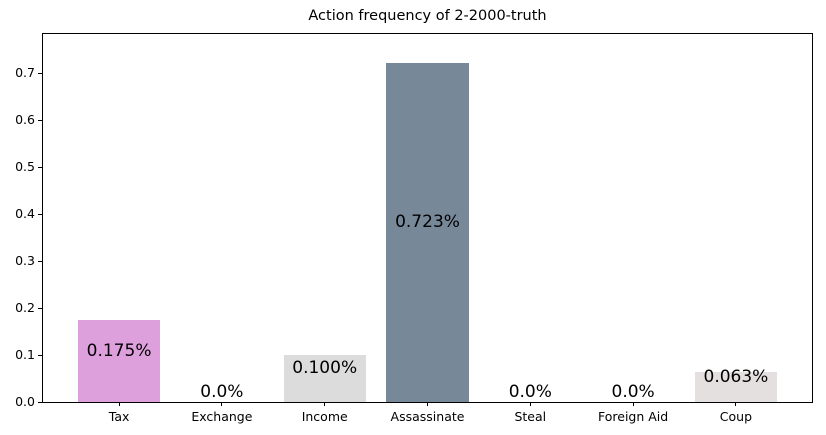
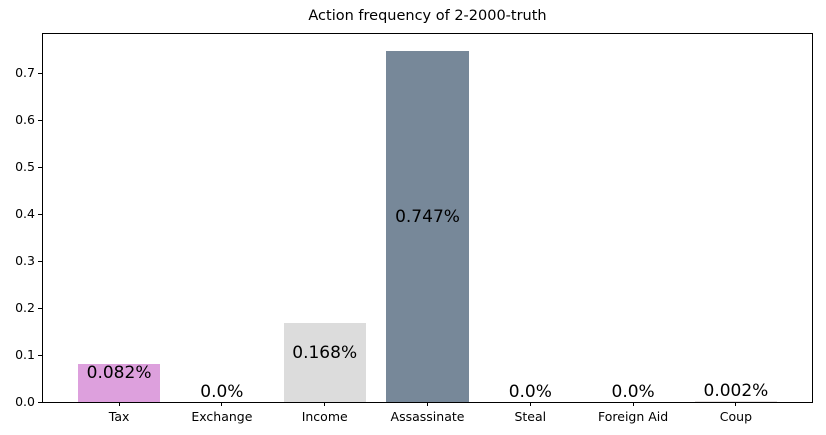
Tax: 0.175% -> 0.082%
Income: 0.100% -> 0.168%
Assassinate: 0.723% -> 0.747%
Coup: 0.063% -> 0.002%
